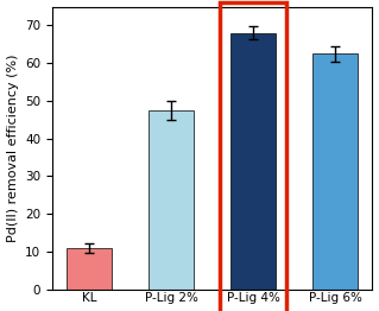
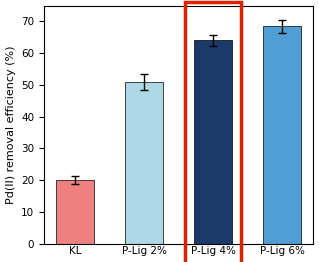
KL: 11.0 -> 20.0
P-Lig 2%: 47.5 -> 51.0
P-Lig 4%: 68.0 -> 64.0
P-Lig 6%: 62.5 -> 68.5
